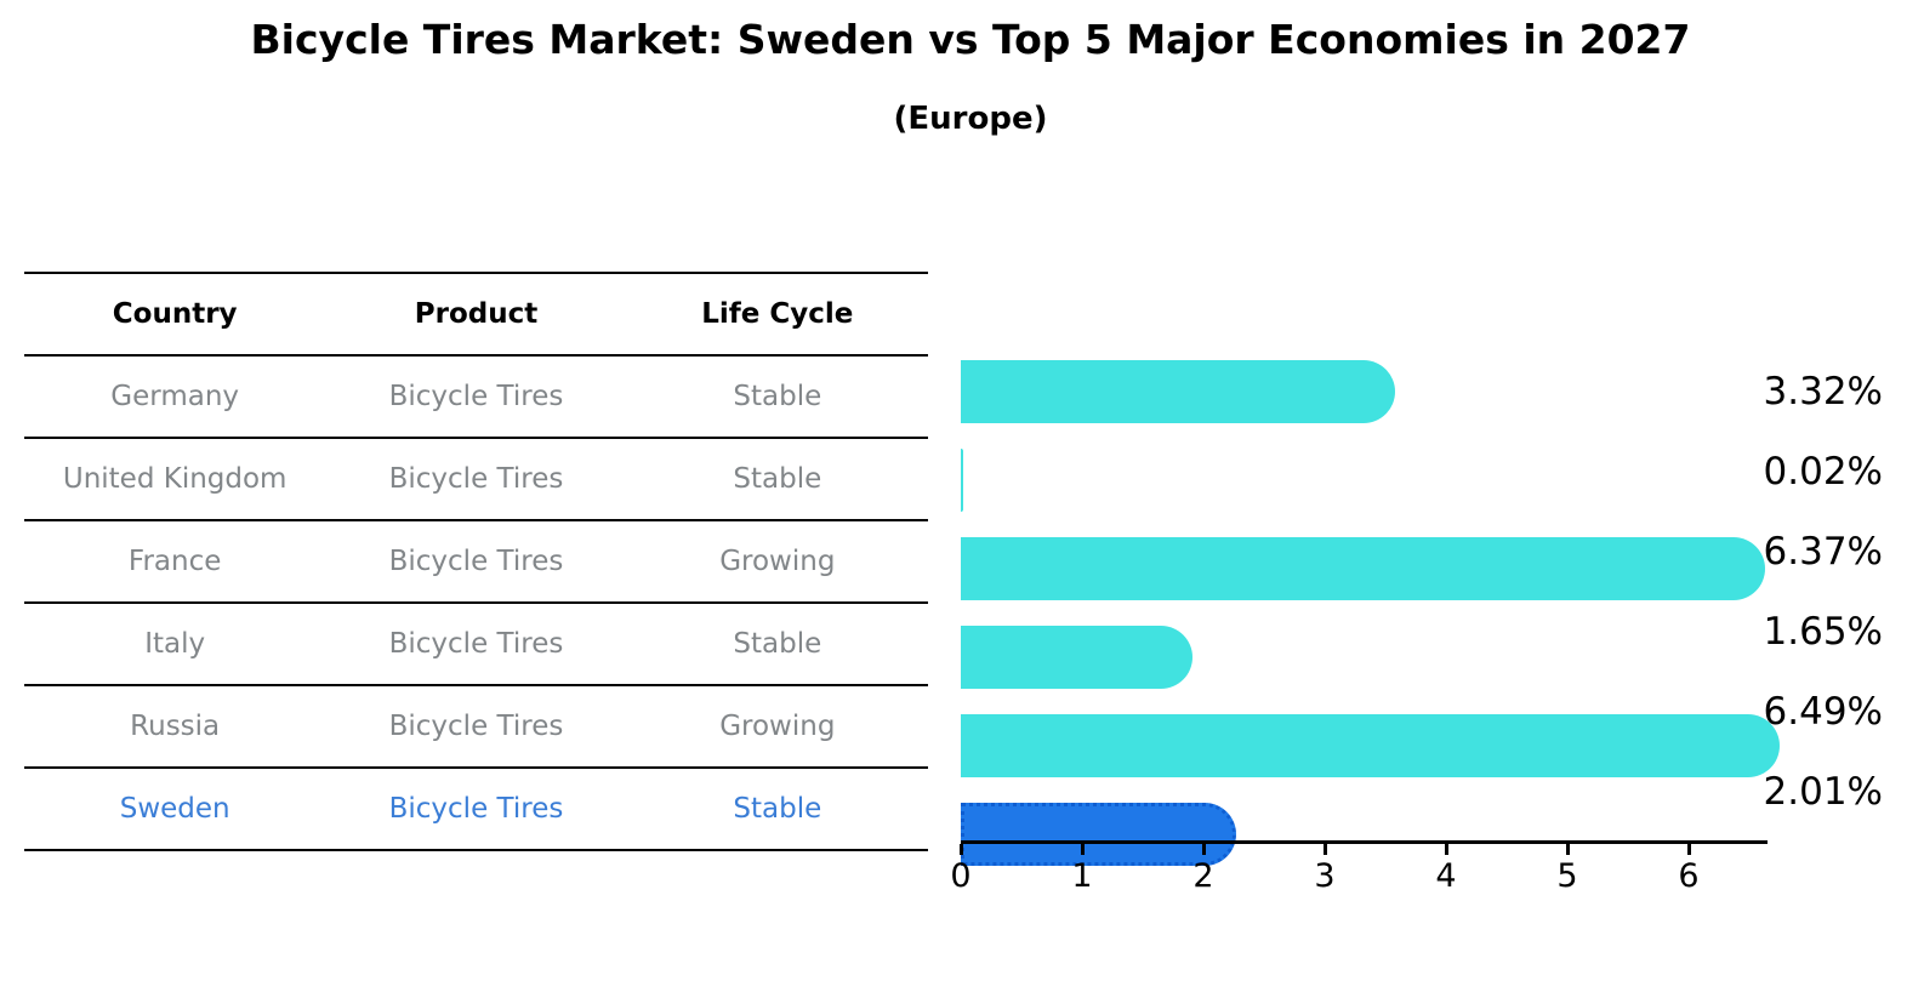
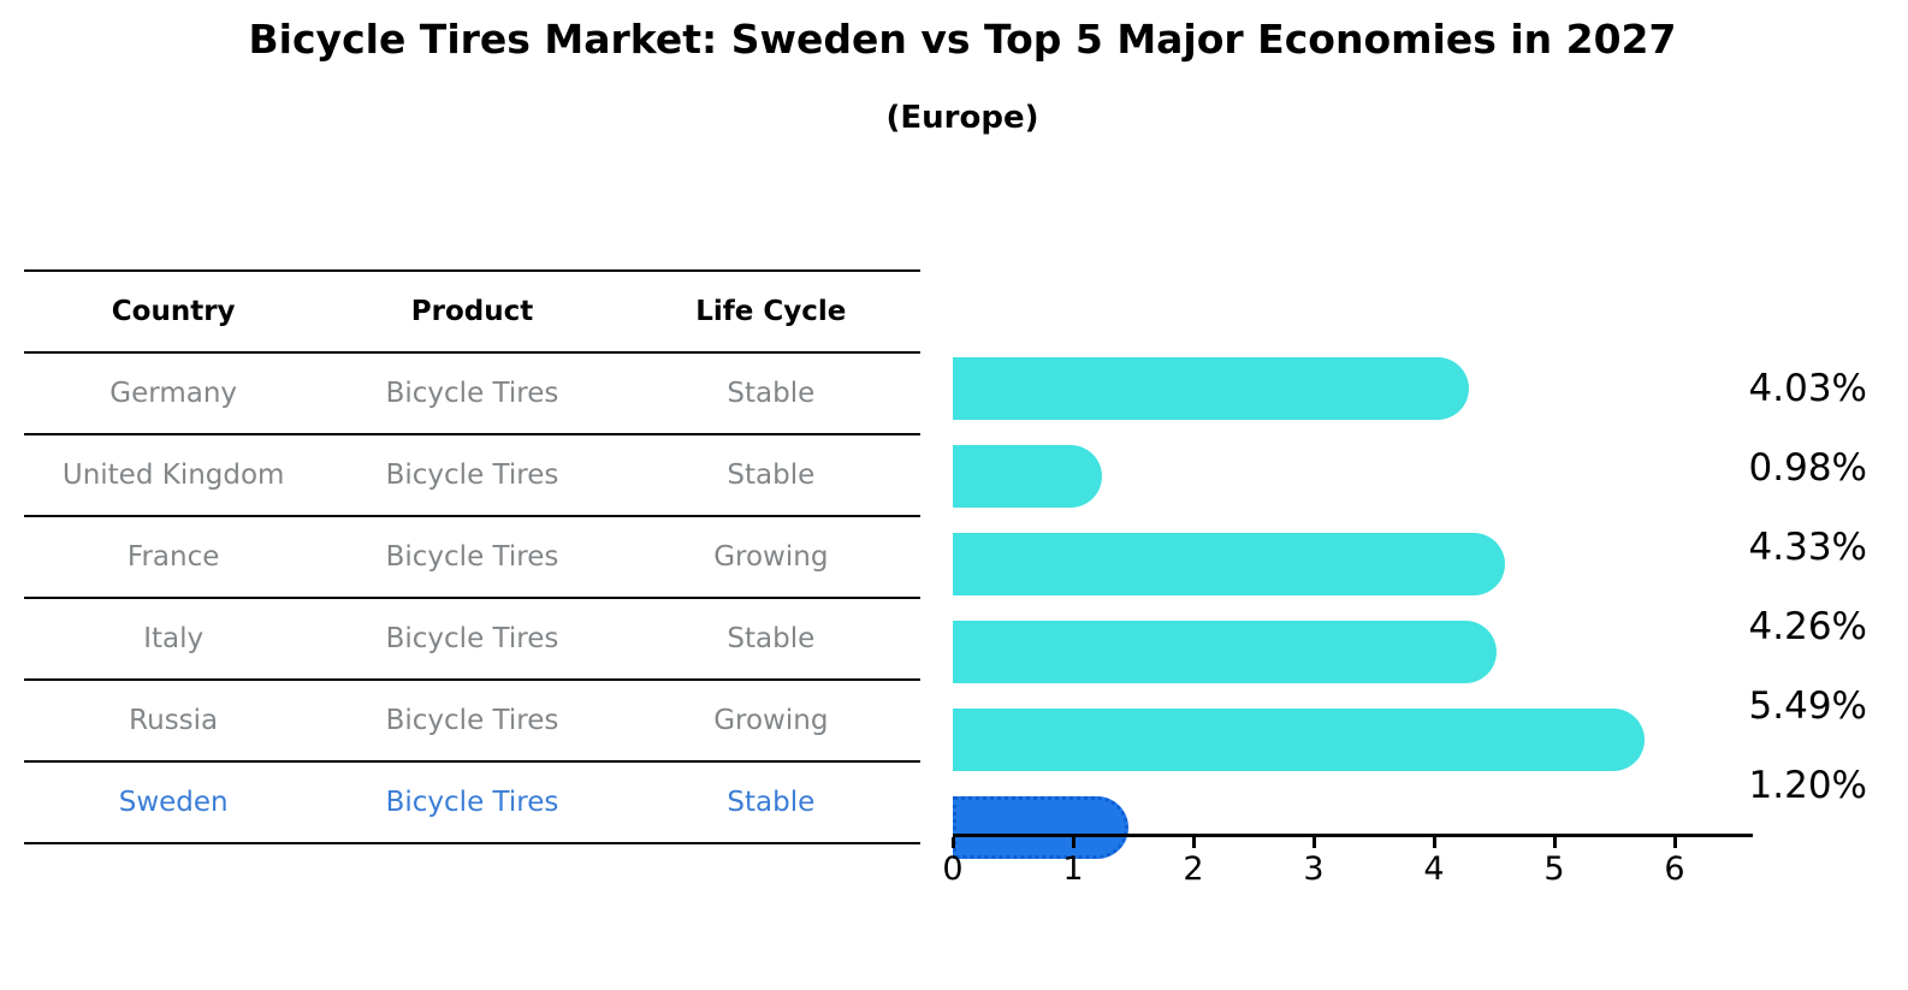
Germany: 3.32% -> 4.03%
United Kingdom: 0.02% -> 0.98%
France: 6.37% -> 4.33%
Italy: 1.65% -> 4.26%
Russia: 6.49% -> 5.49%
Sweden: 2.01% -> 1.20%
